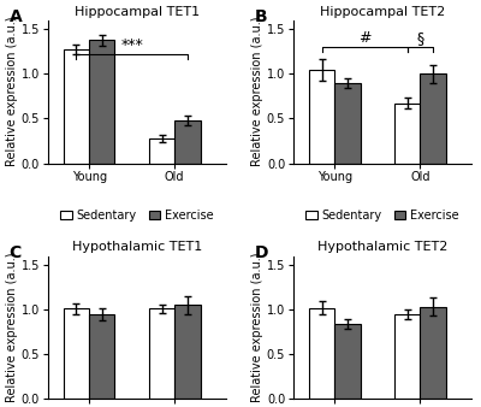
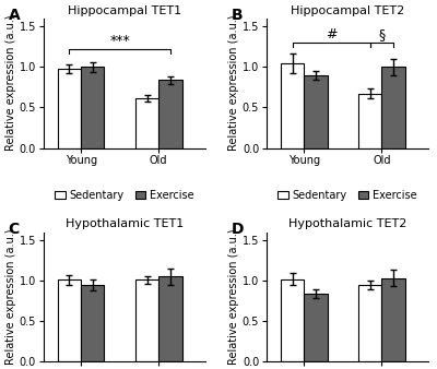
Hippocampal TET1/Sedentary/Young: 1.28 -> 0.98
Hippocampal TET1/Exercise/Young: 1.38 -> 1.00
Hippocampal TET1/Sedentary/Old: 0.28 -> 0.62
Hippocampal TET1/Exercise/Old: 0.48 -> 0.84
